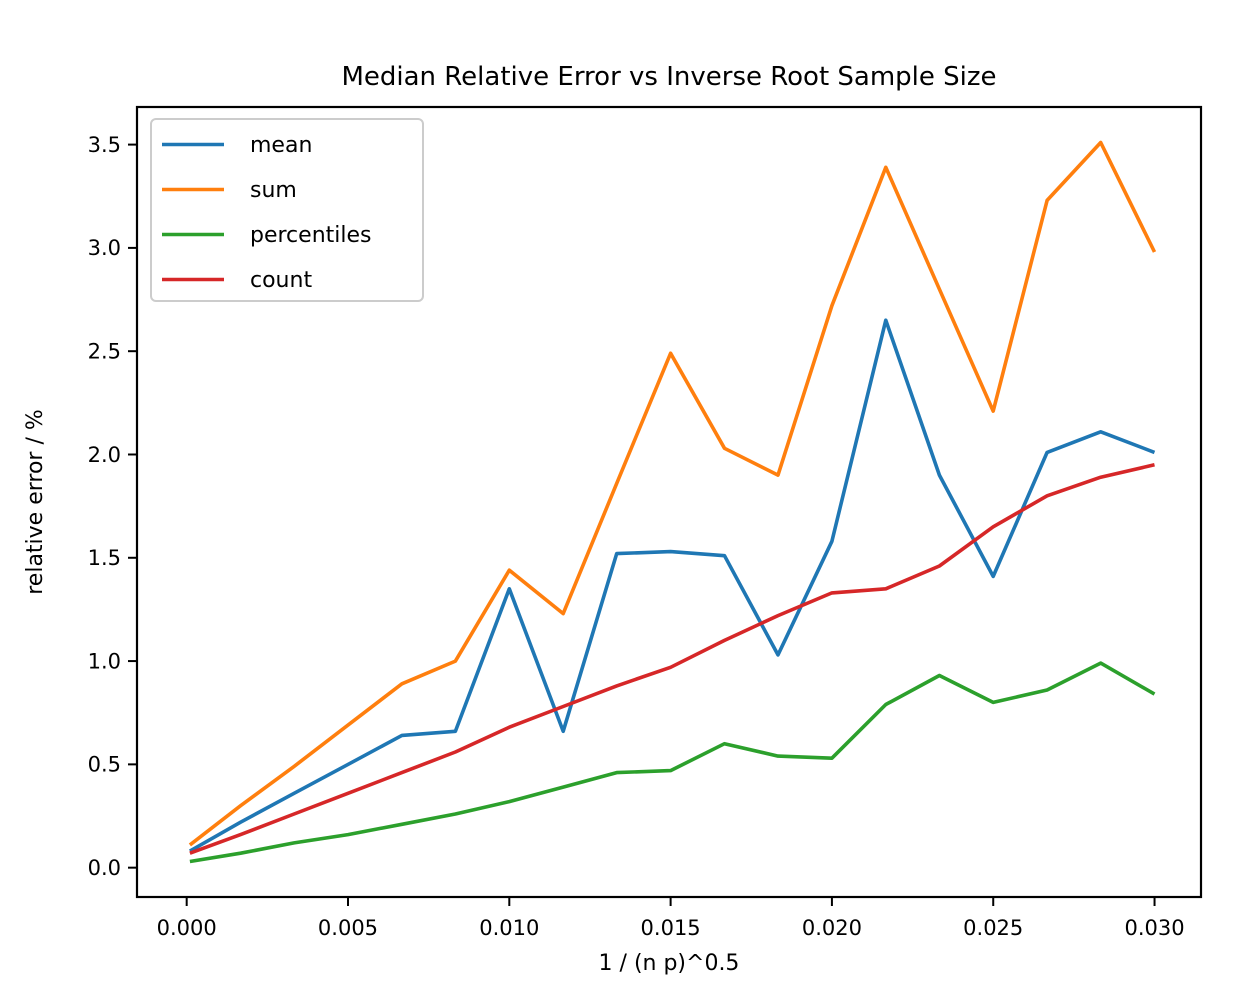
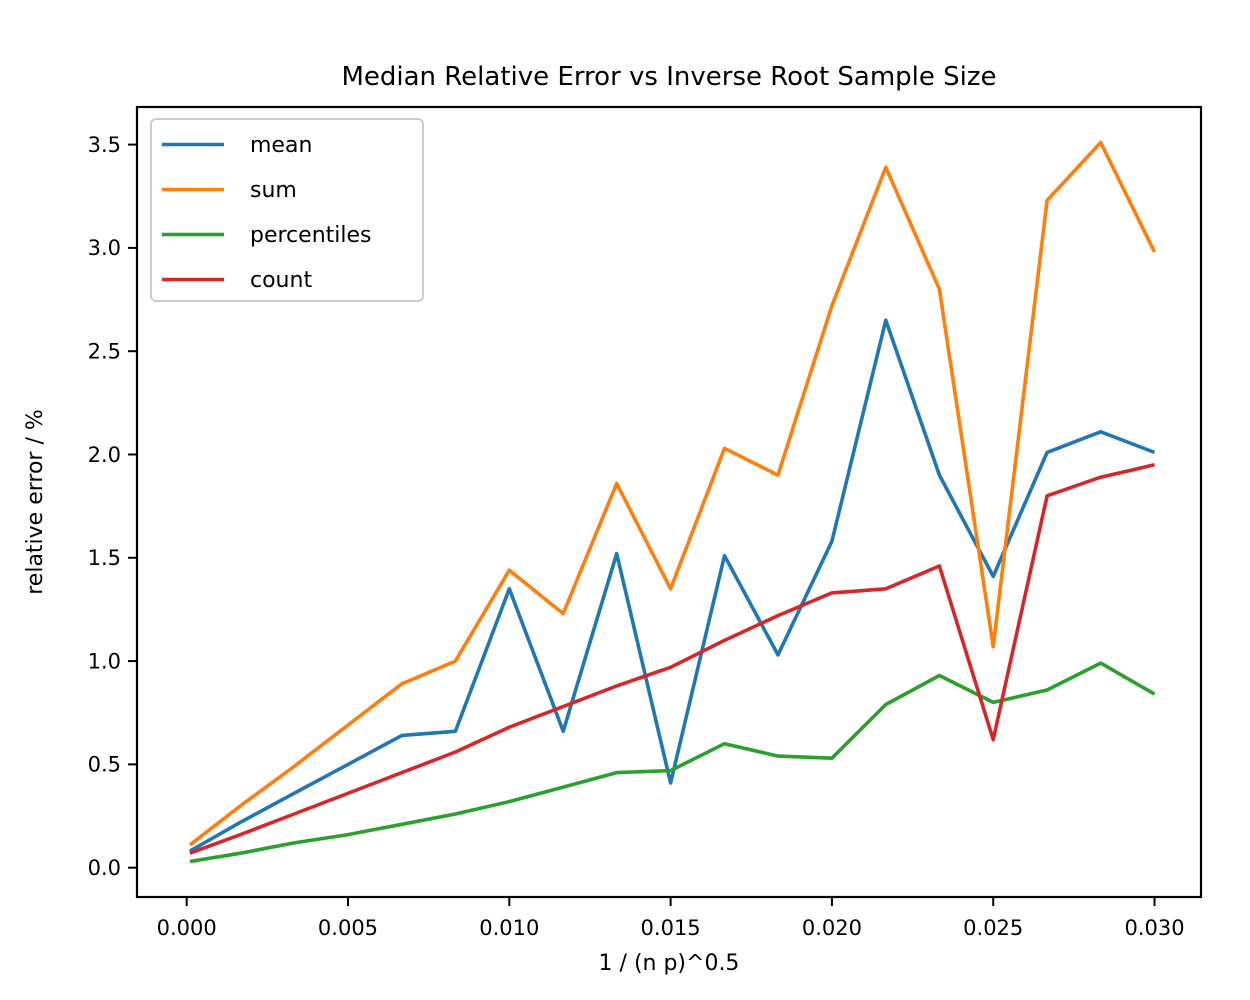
mean/0.015: 1.53 -> 0.41
sum/0.015: 2.49 -> 1.35
sum/0.025: 2.21 -> 1.07
count/0.025: 1.65 -> 0.62
